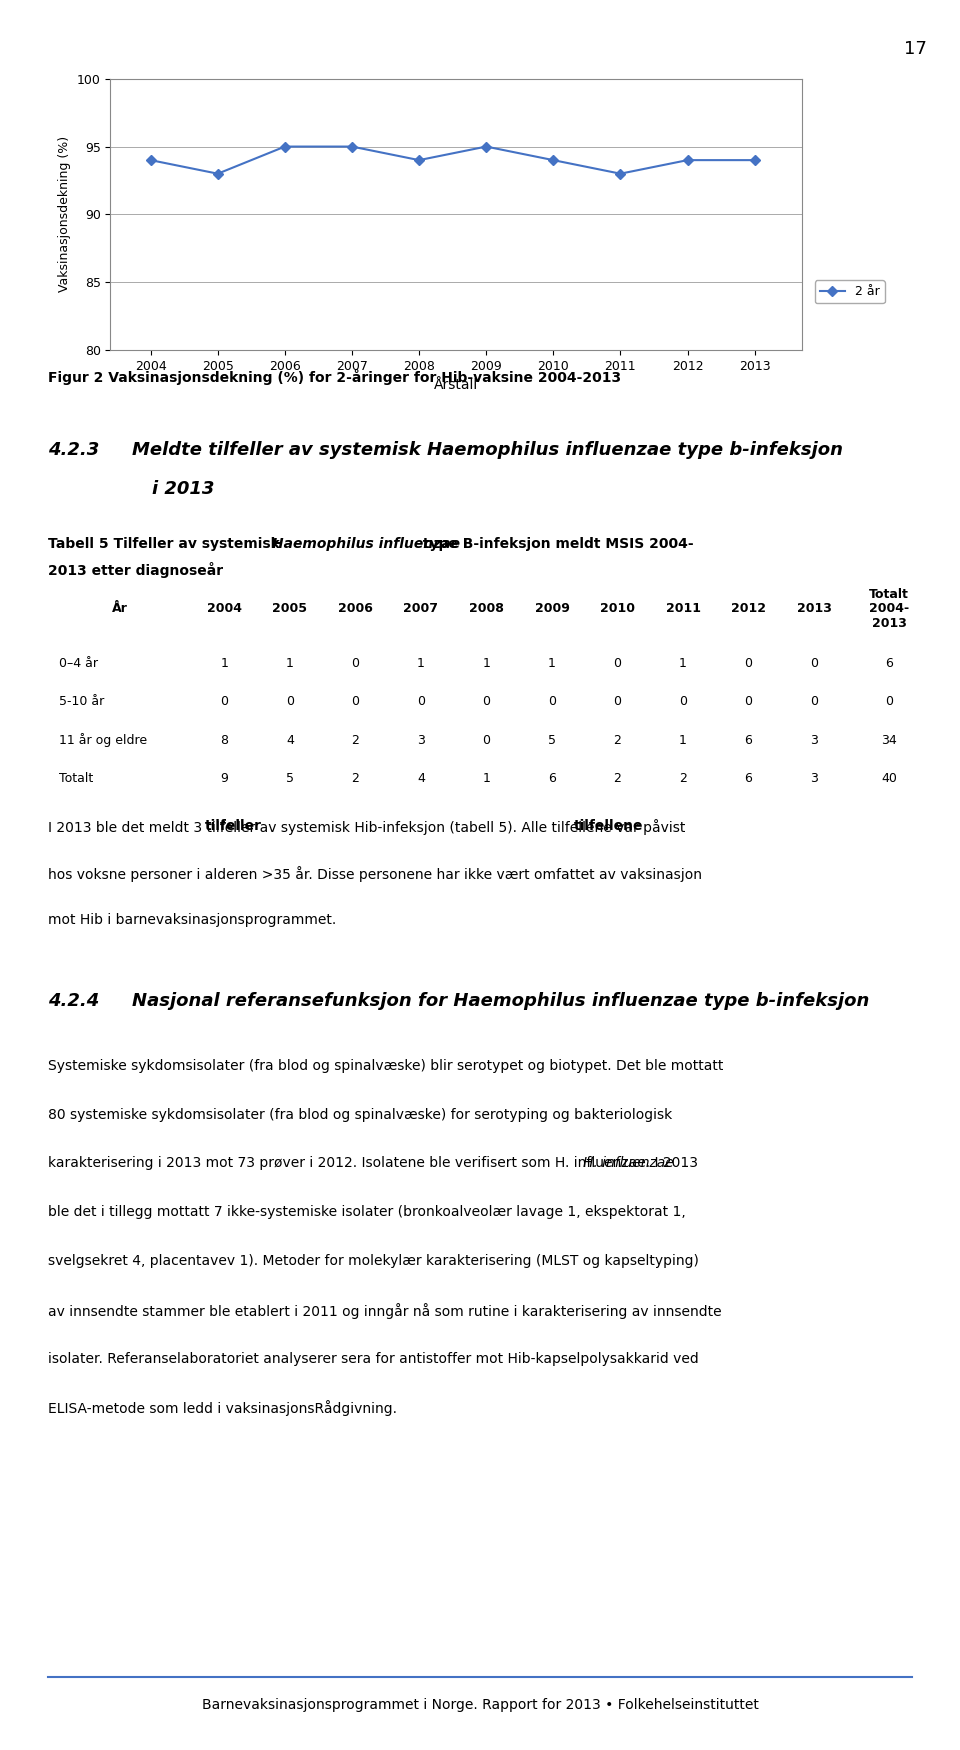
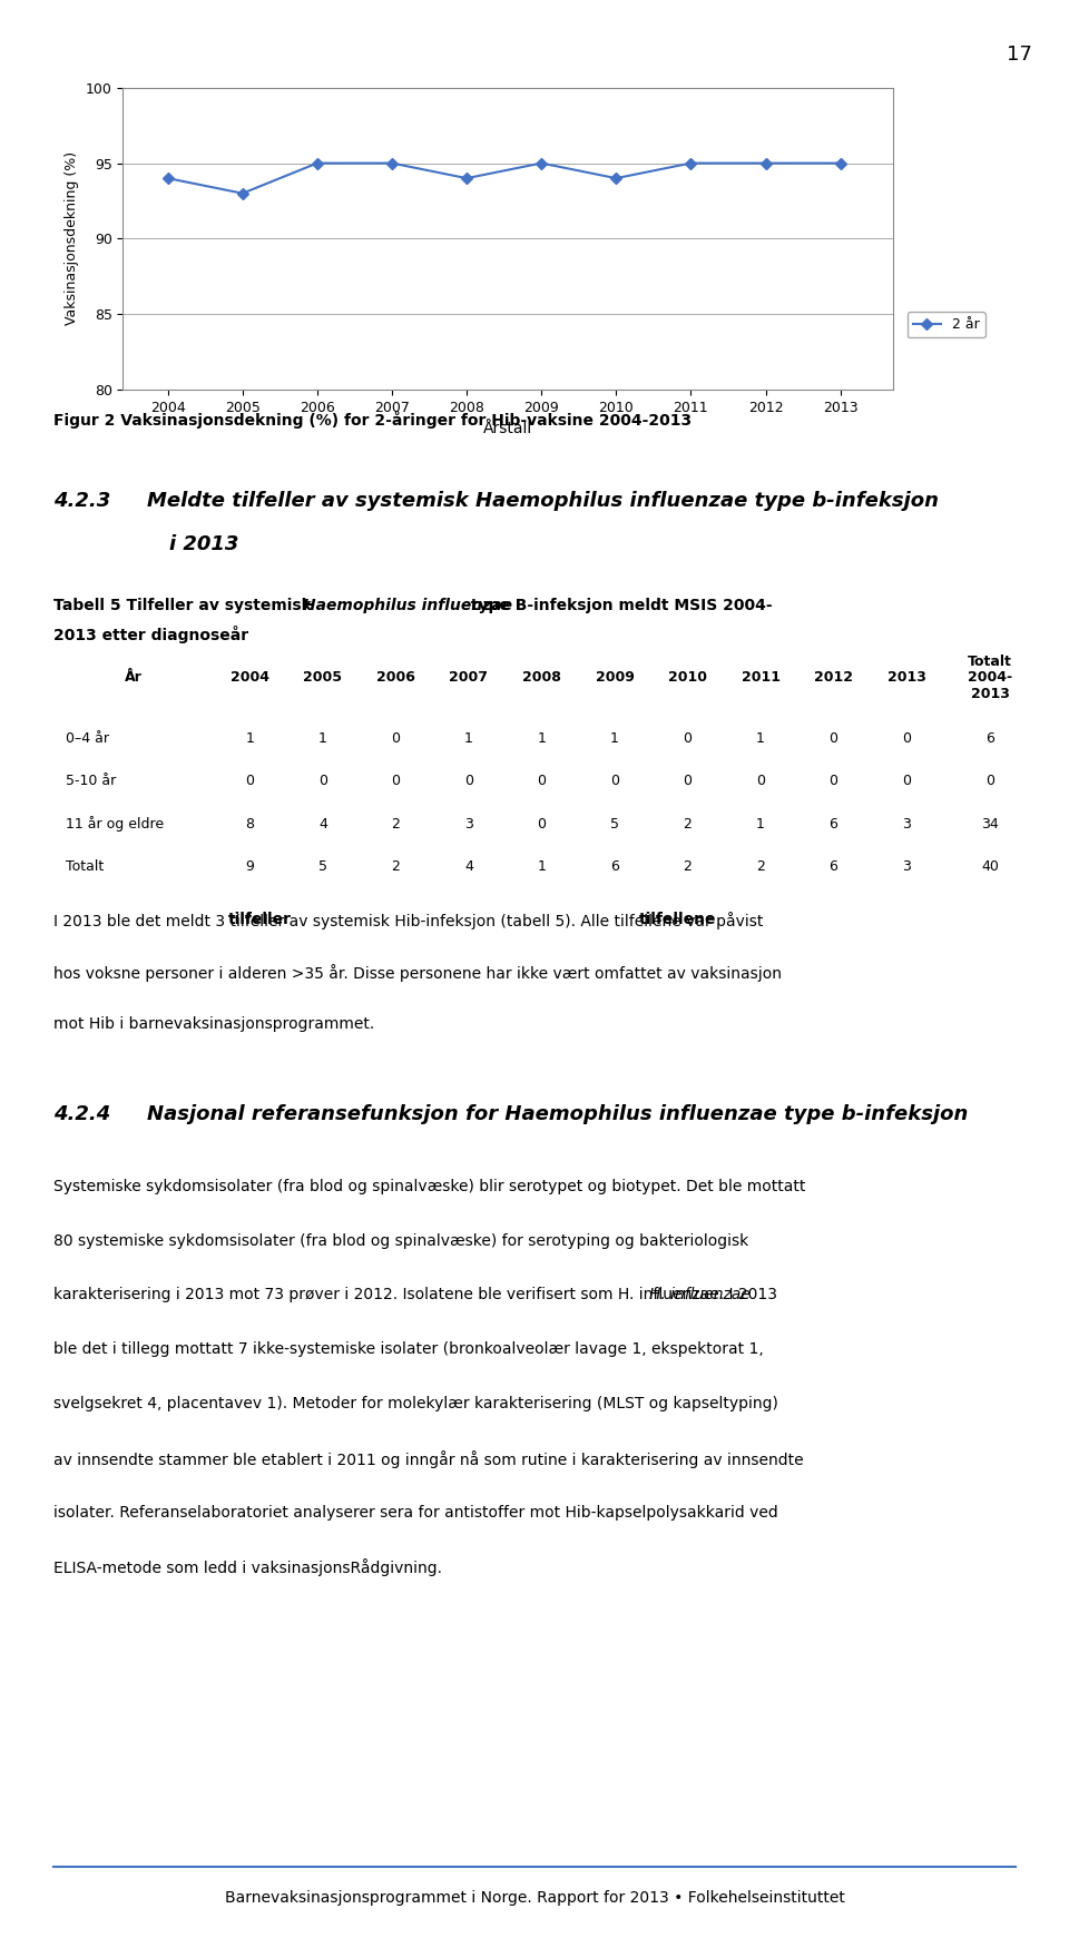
2011: 93 -> 95
2012: 94 -> 95
2013: 94 -> 95
